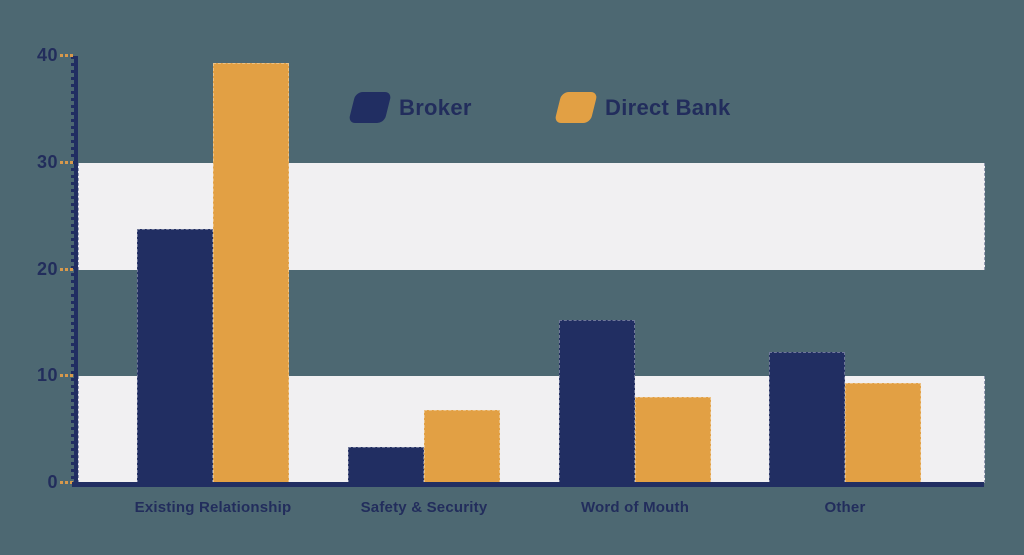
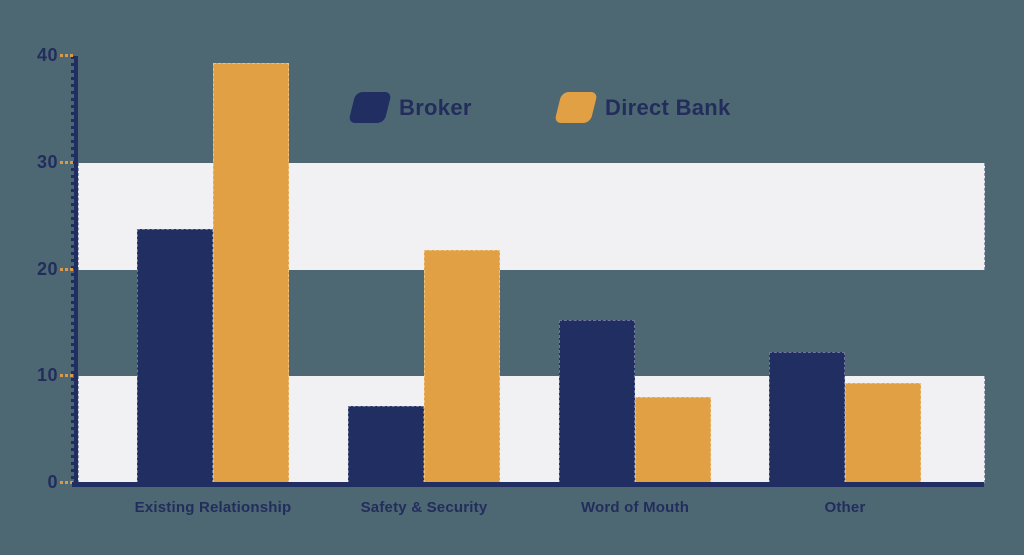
Broker/Safety & Security: 3.4 -> 7.2
Direct Bank/Safety & Security: 6.8 -> 21.8
